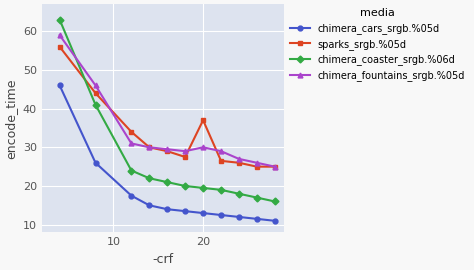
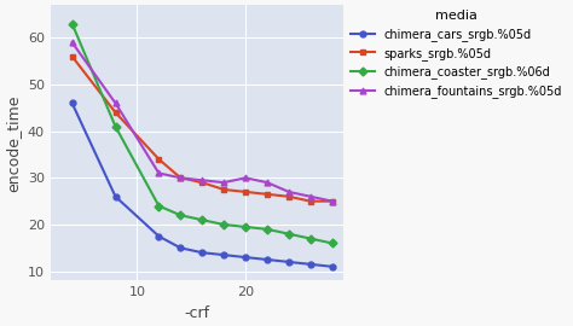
sparks_srgb.%05d/20: 37.0 -> 27.0
